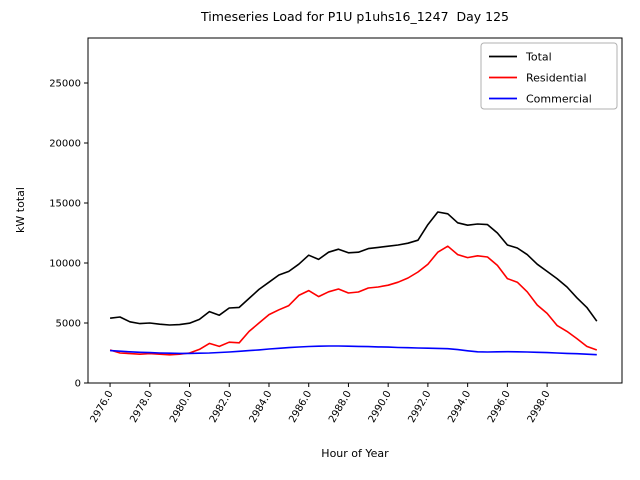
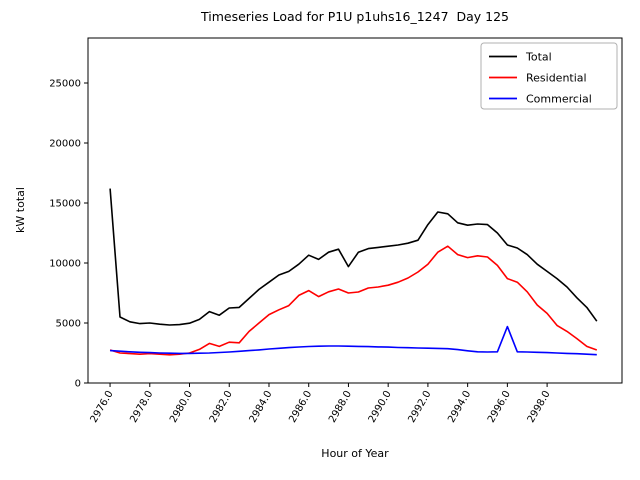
Total/2976.0: 5400 -> 16200
Total/2988.0: 10800 -> 9700
Commercial/2996.0: 2600 -> 4700
